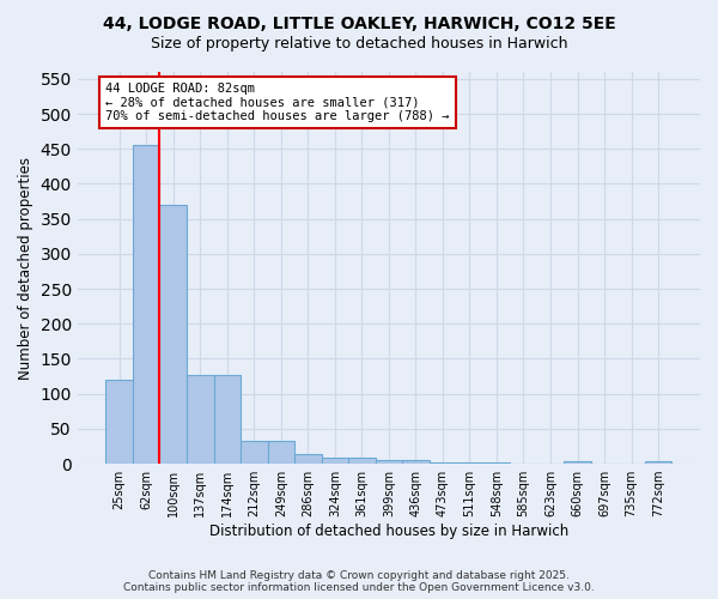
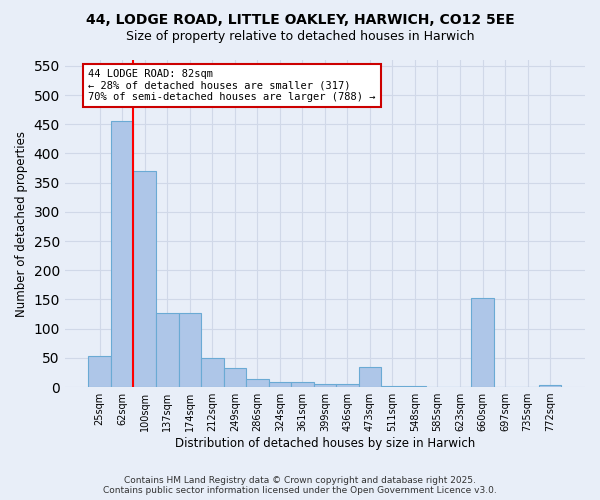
25sqm: 120 -> 54
212sqm: 33 -> 50
473sqm: 2 -> 34
660sqm: 4 -> 152
